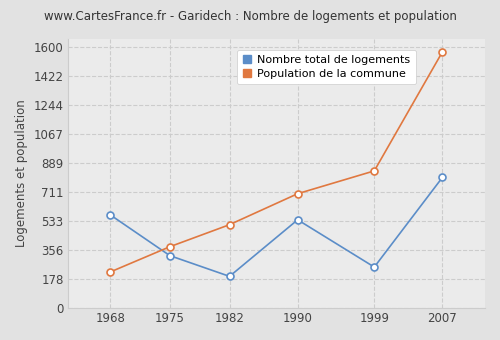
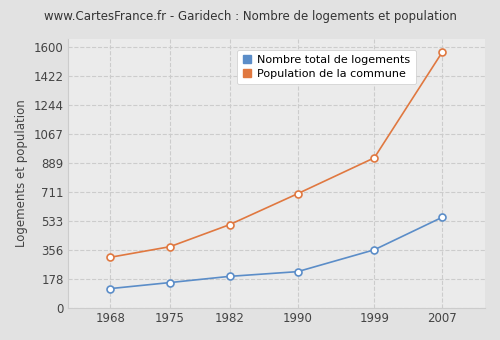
Nombre total de logements/1968: 570 -> 120
Population de la commune/1968: 220 -> 310
Nombre total de logements/1975: 320 -> 160
Nombre total de logements/1990: 540 -> 220
Nombre total de logements/1999: 250 -> 360
Population de la commune/1999: 840 -> 920
Nombre total de logements/2007: 800 -> 560
